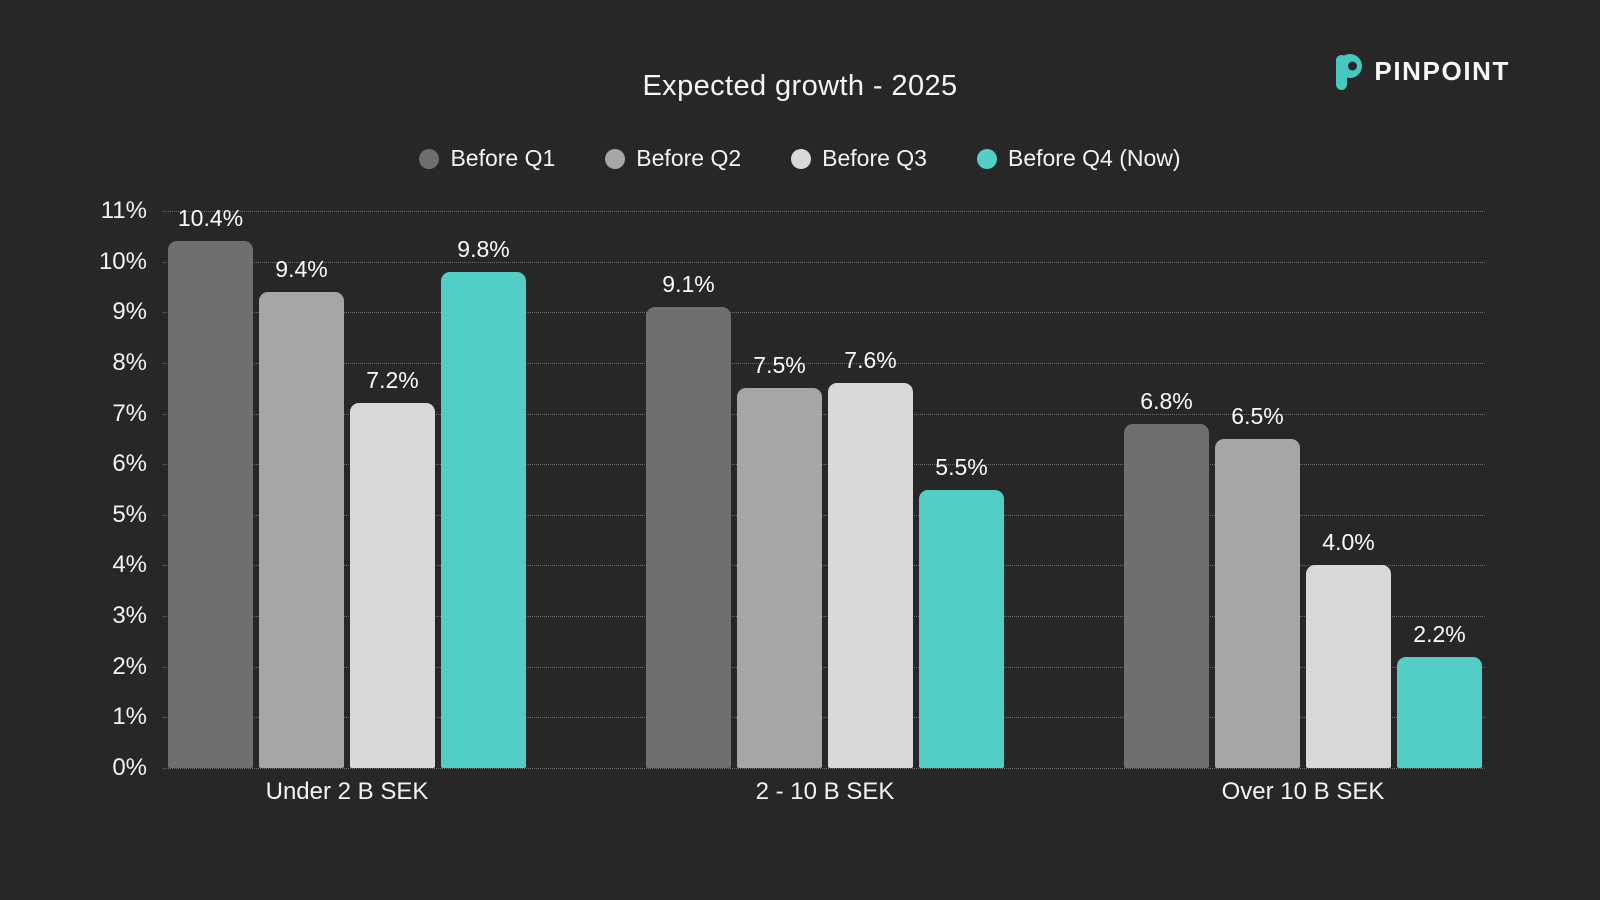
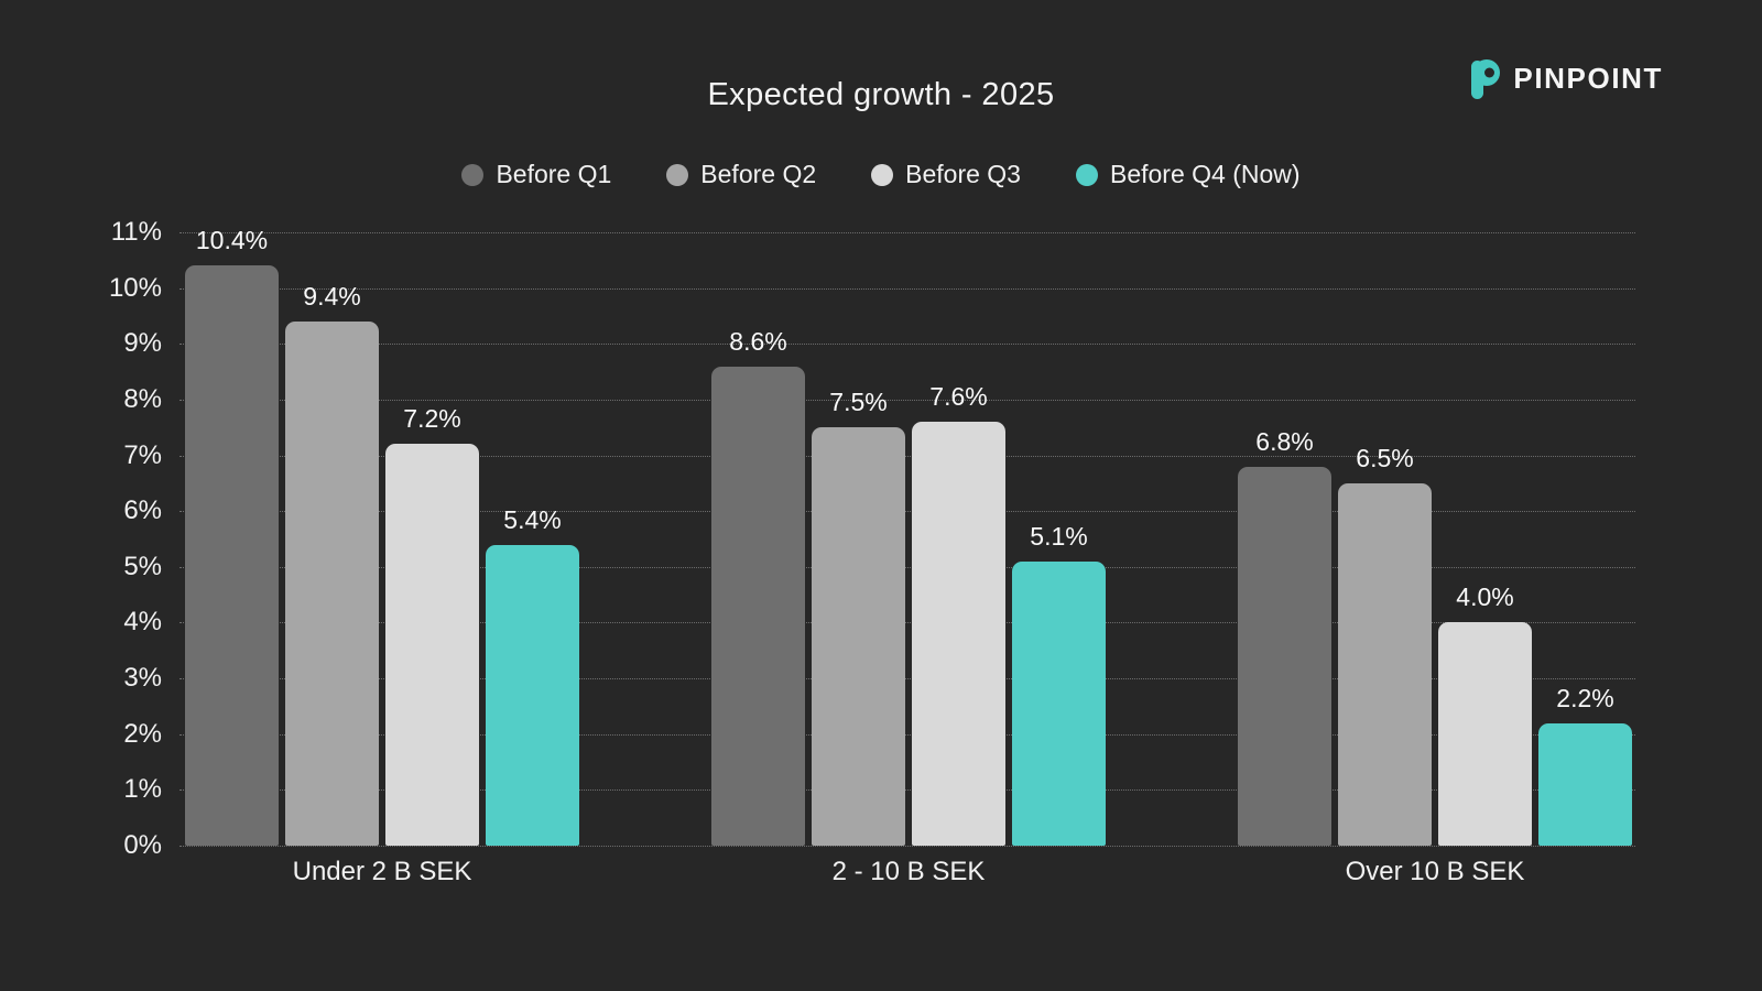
Before Q4 (Now)/Under 2 B SEK: 9.8% -> 5.4%
Before Q1/2 - 10 B SEK: 9.1% -> 8.6%
Before Q4 (Now)/2 - 10 B SEK: 5.5% -> 5.1%
